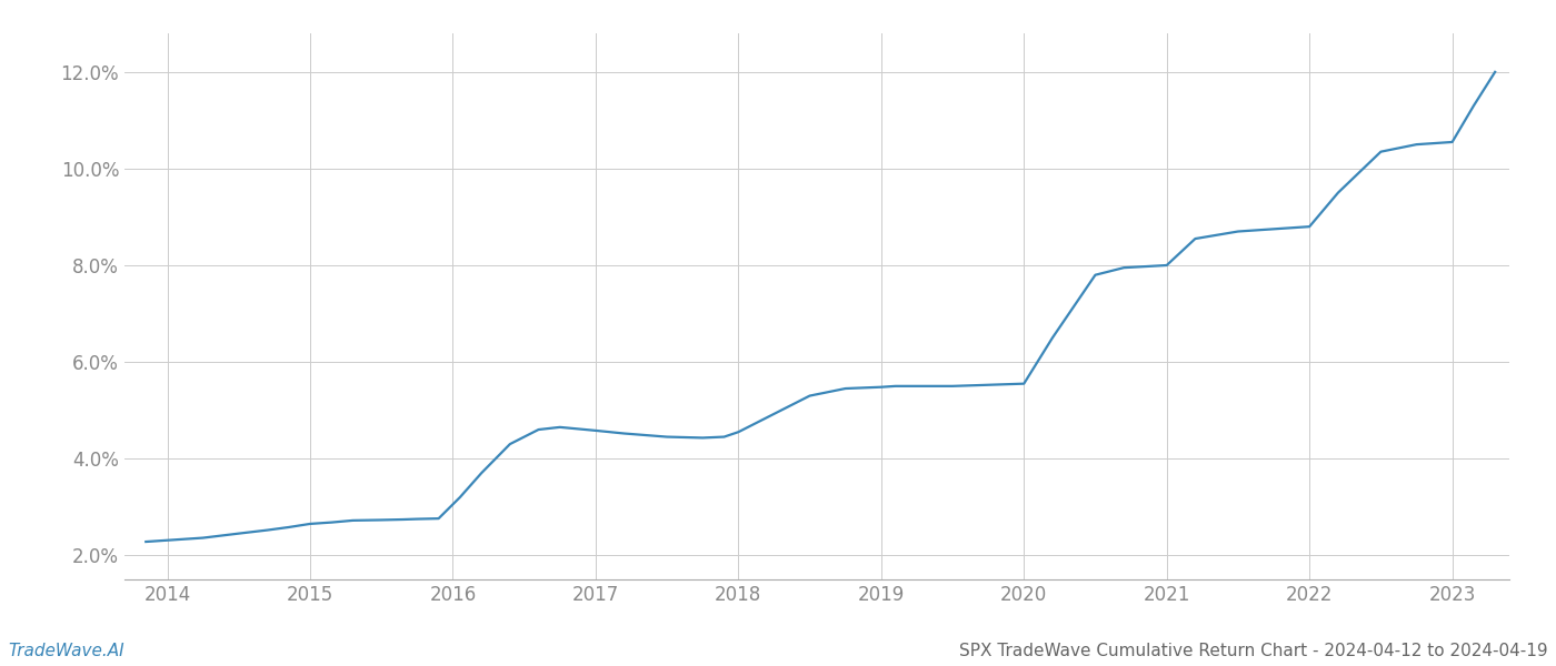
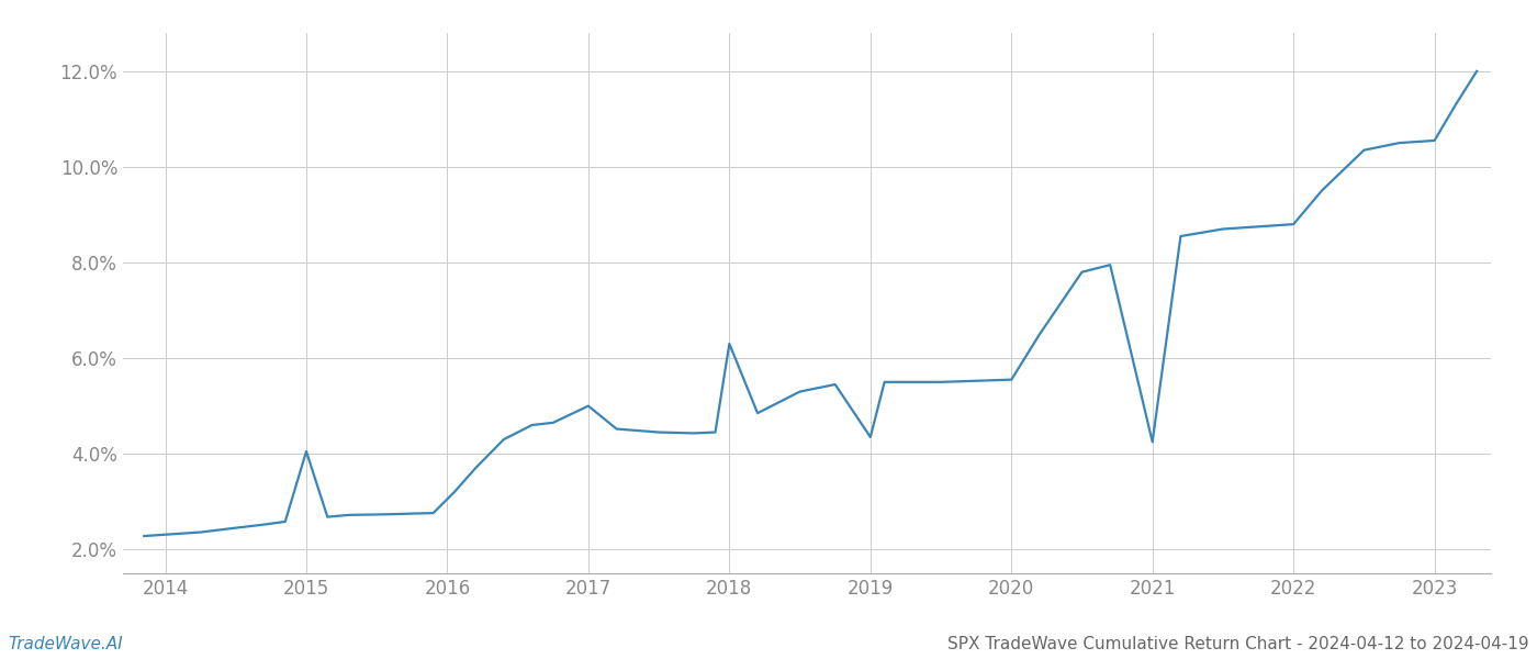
2015: 2.65% -> 4.05%
2017: 4.58% -> 5.00%
2018: 4.55% -> 6.30%
2019: 5.48% -> 4.35%
2021: 8.00% -> 4.25%
